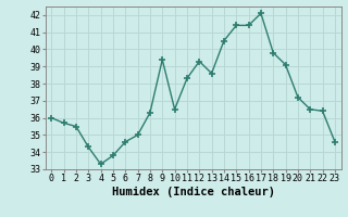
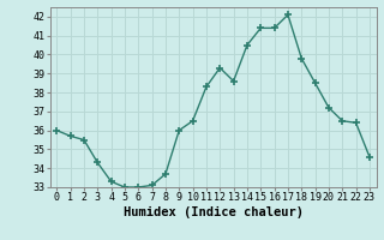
5: 33.8 -> 33.0
6: 34.6 -> 33.0
7: 35.0 -> 33.1
8: 36.3 -> 33.7
9: 39.4 -> 36.0
19: 39.1 -> 38.5
